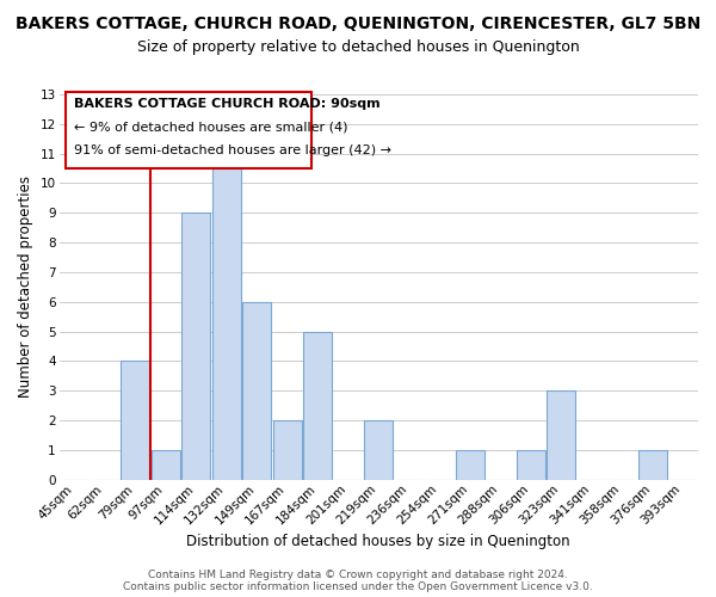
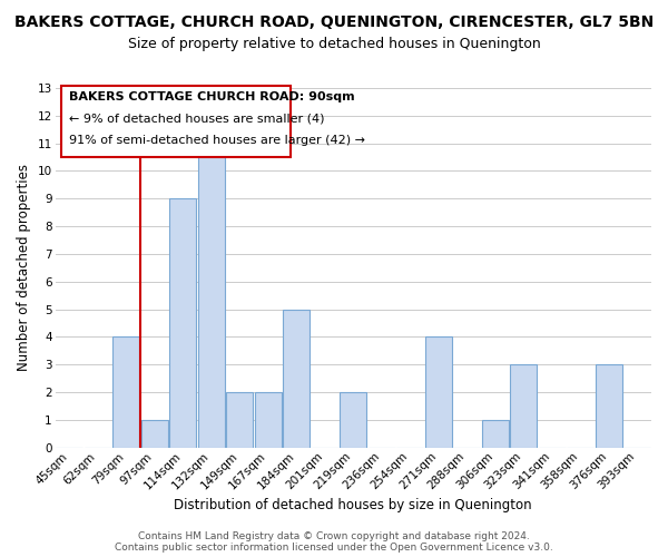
149sqm: 6 -> 2
271sqm: 1 -> 4
376sqm: 1 -> 3
